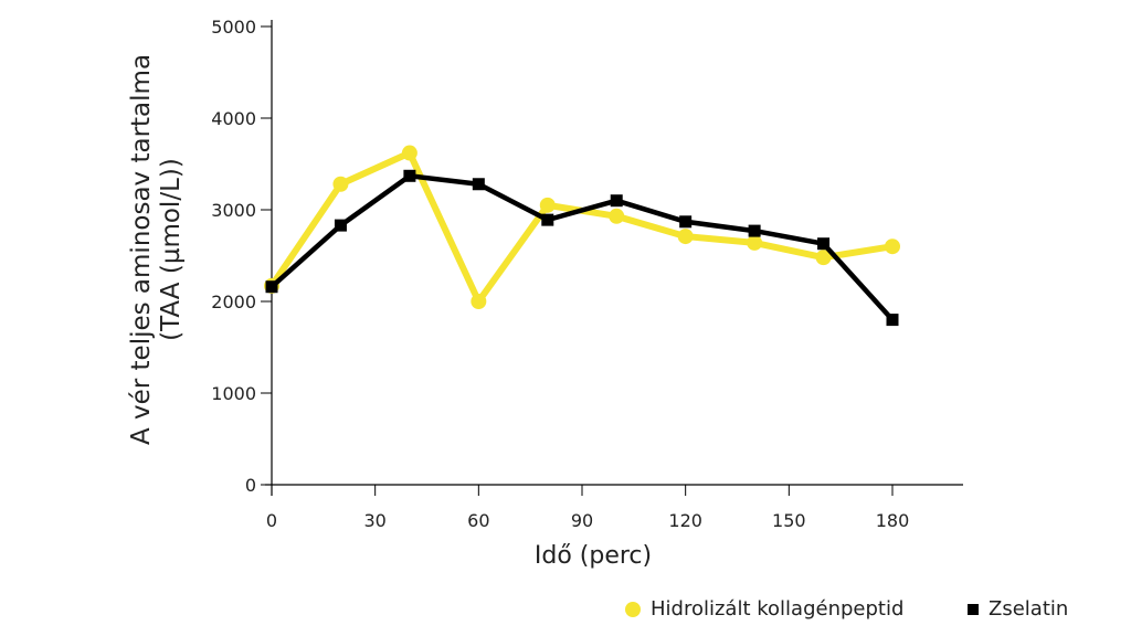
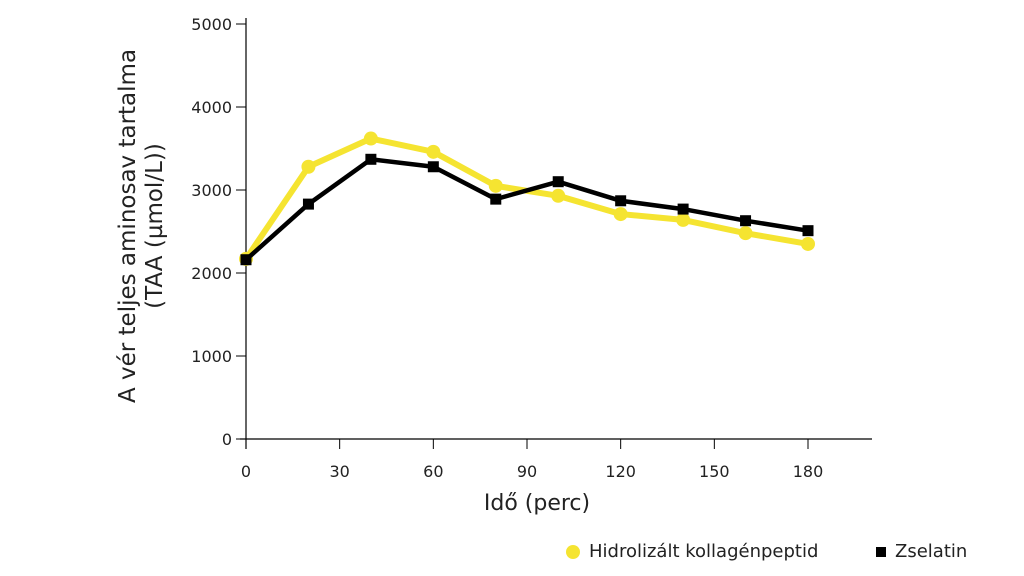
Hidrolizált kollagénpeptid/60: 2000 -> 3500
Hidrolizált kollagénpeptid/180: 2600 -> 2400
Zselatin/180: 1800 -> 2500
